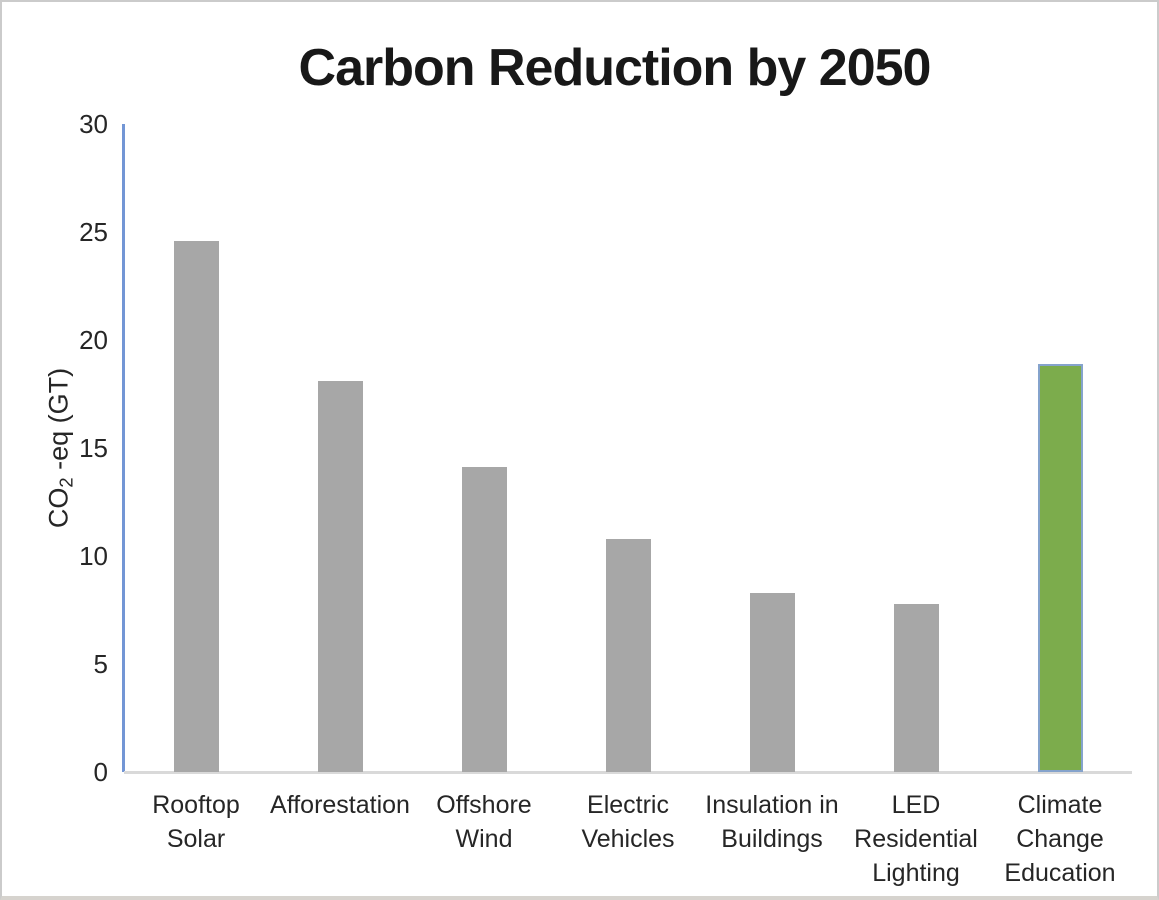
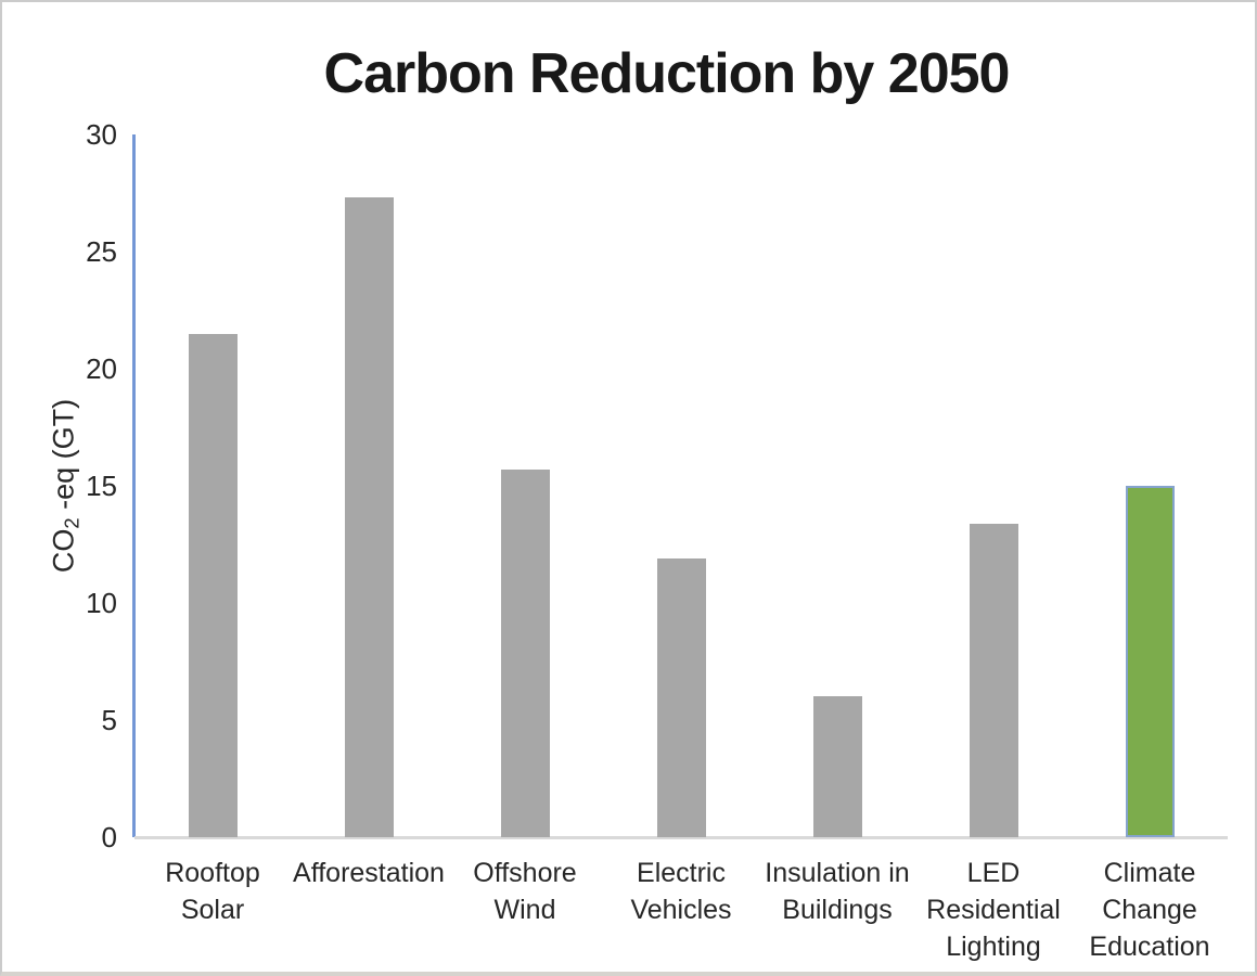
Rooftop Solar: 24.6 -> 21.5
Afforestation: 18.1 -> 27.3
Offshore Wind: 14.1 -> 15.7
Electric Vehicles: 10.8 -> 11.9
Insulation in Buildings: 8.3 -> 6.0
LED Residential Lighting: 7.8 -> 13.4
Climate Change Education: 18.9 -> 15.0
